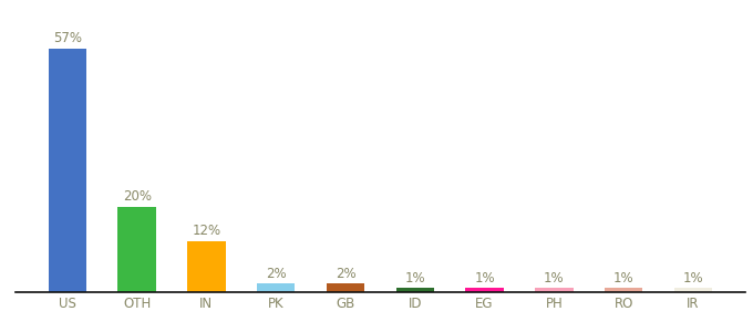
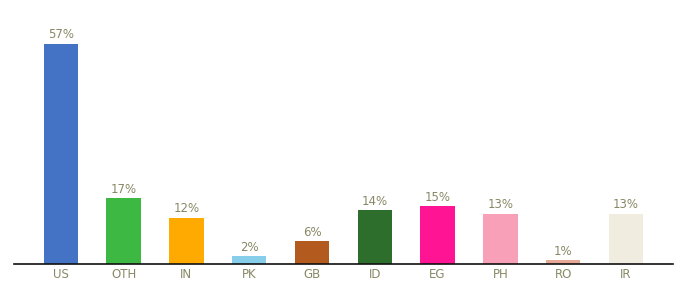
OTH: 20% -> 17%
GB: 2% -> 6%
ID: 1% -> 14%
EG: 1% -> 15%
PH: 1% -> 13%
IR: 1% -> 13%
